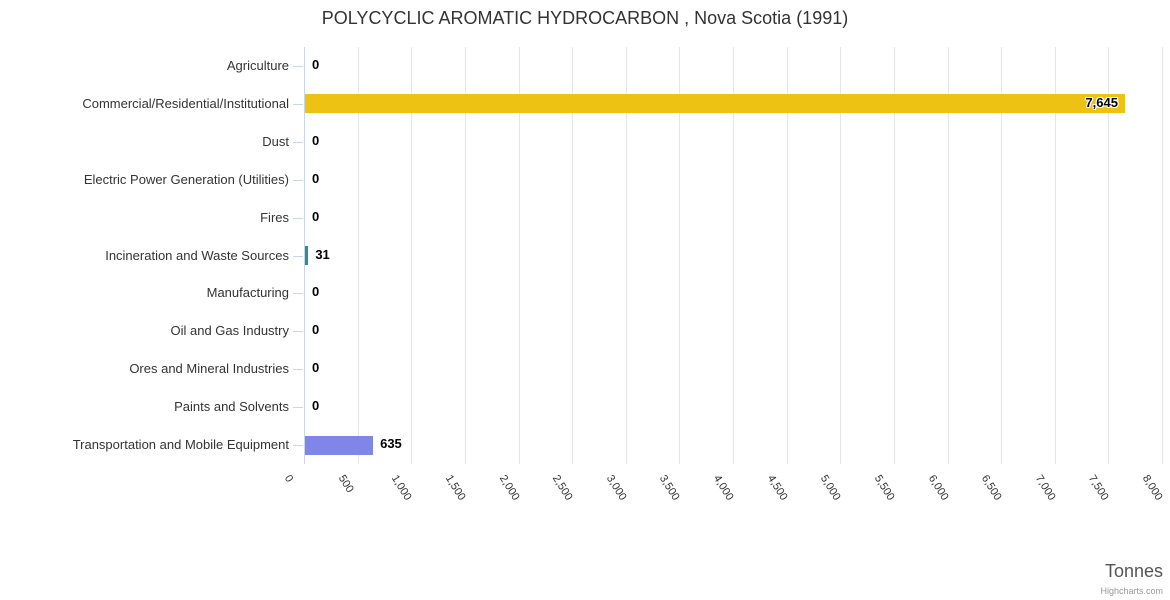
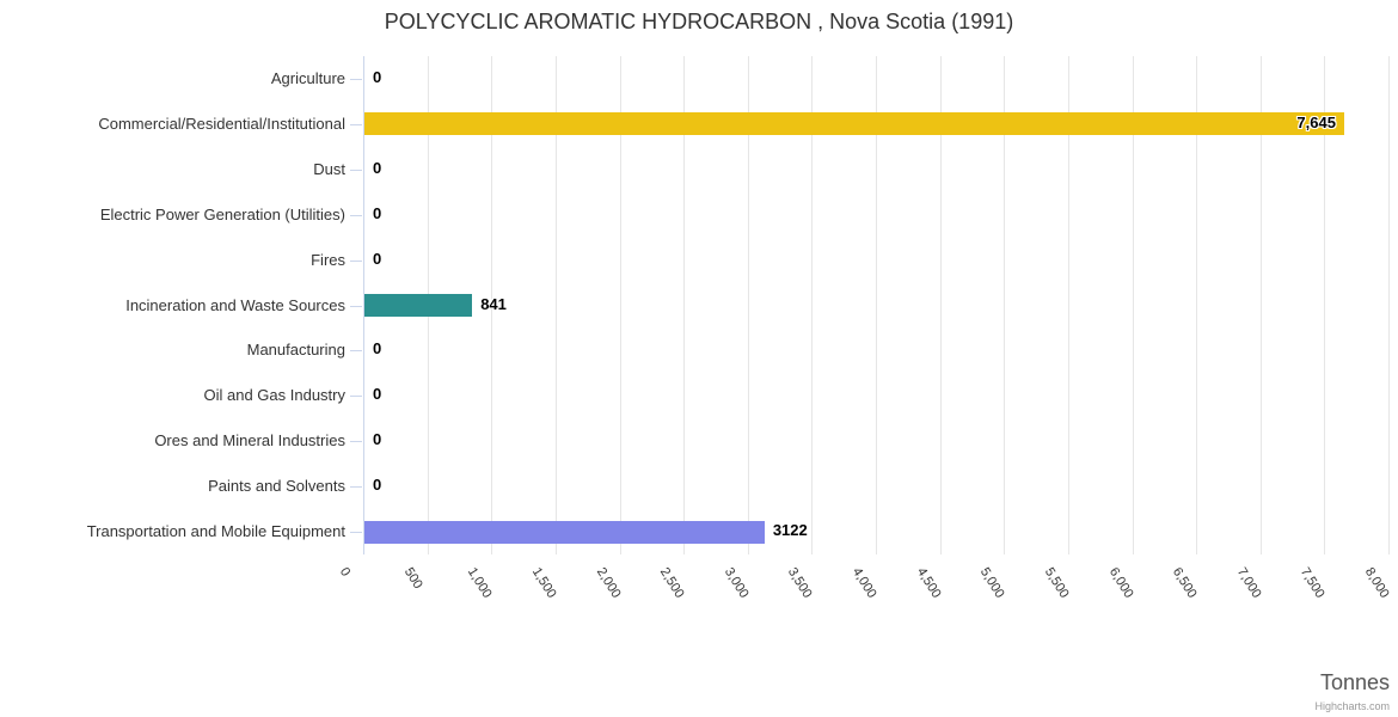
Incineration and Waste Sources: 31 -> 841
Transportation and Mobile Equipment: 635 -> 3122
